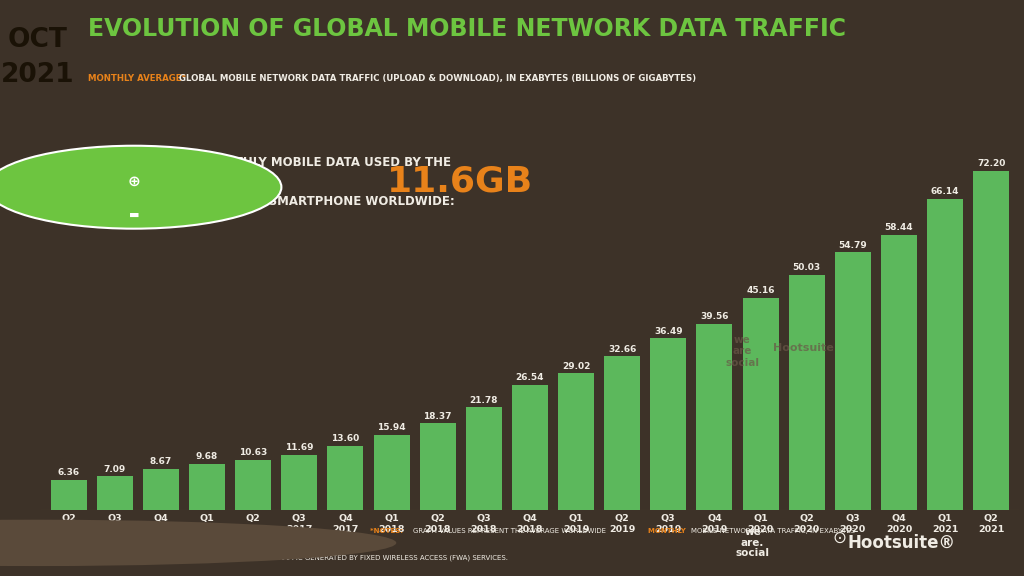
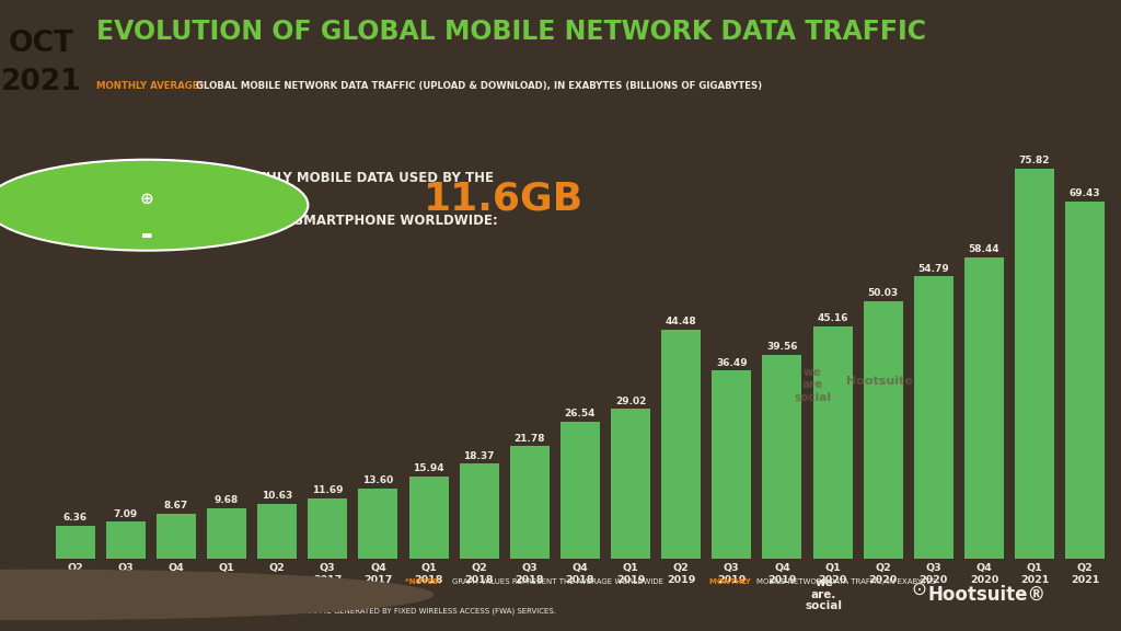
Q2 2019: 32.66 -> 44.48
Q1 2021: 66.14 -> 75.82
Q2 2021: 72.20 -> 69.43
